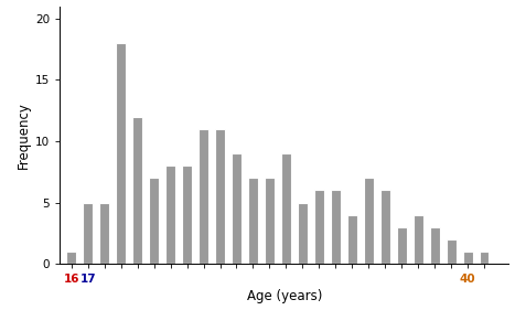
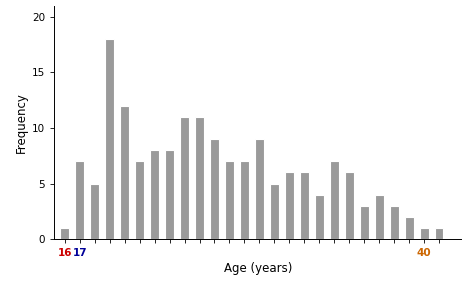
17: 5 -> 7
